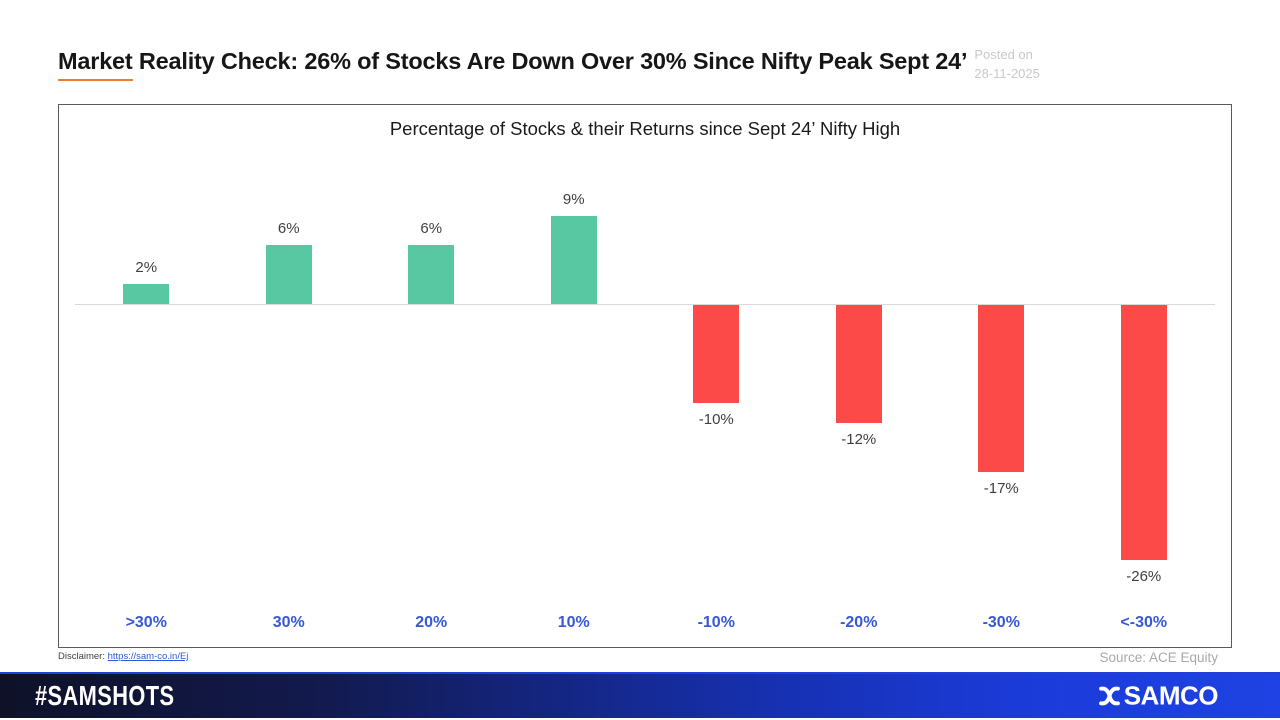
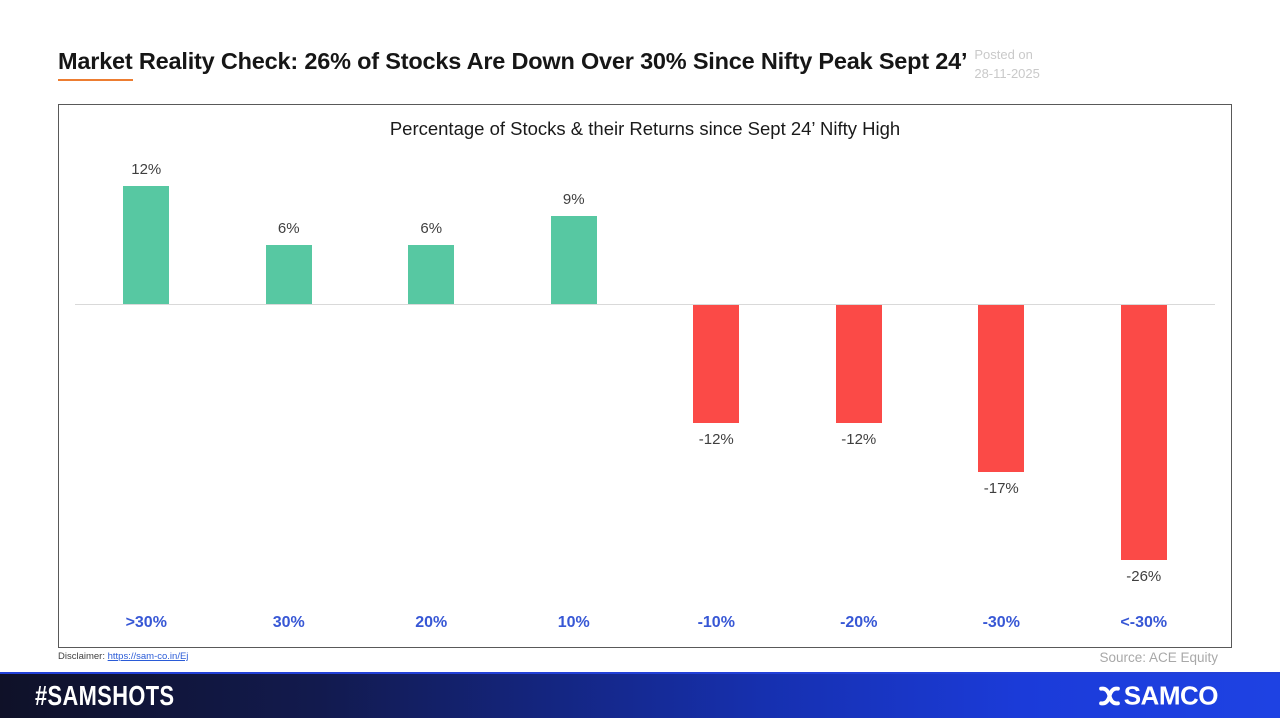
>30%: 2% -> 12%
-10%: -10% -> -12%
